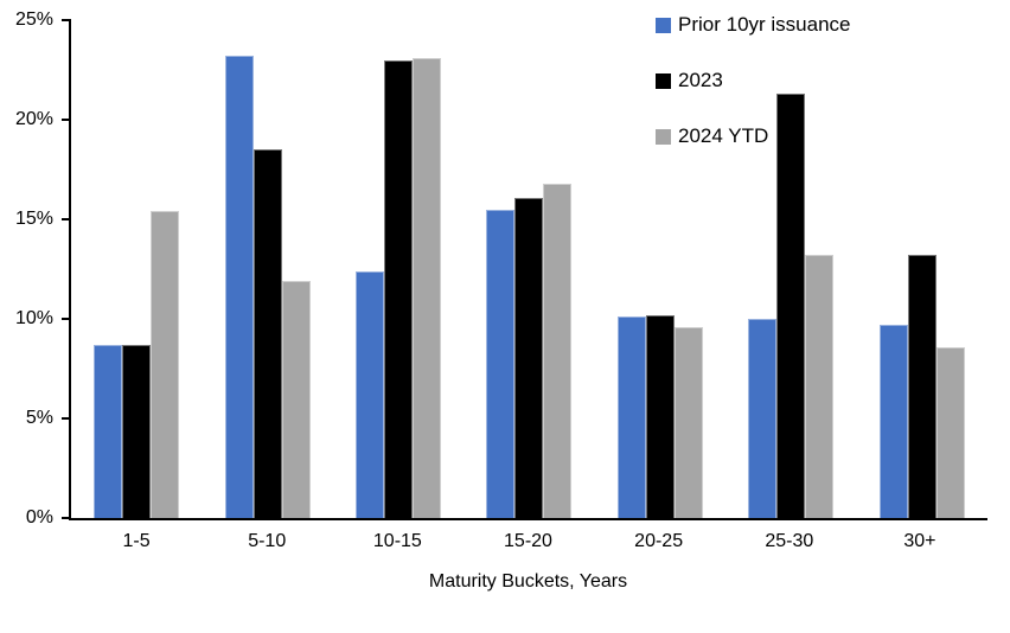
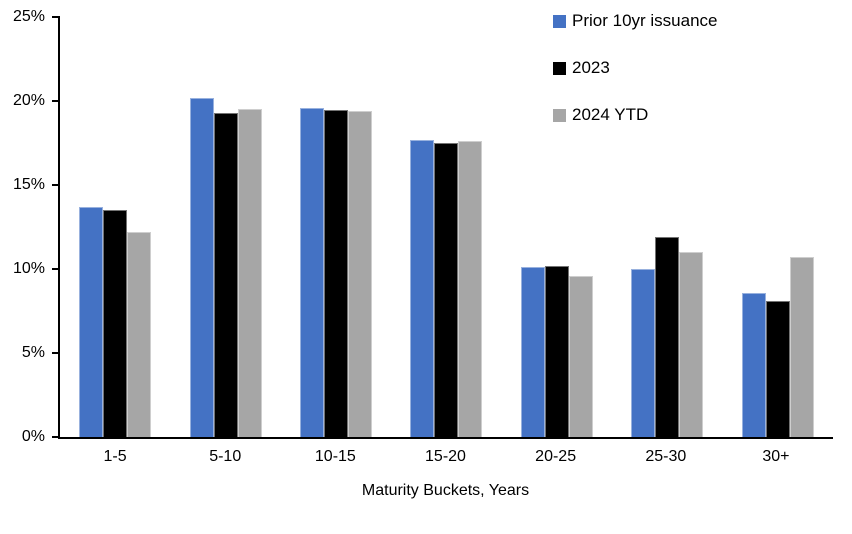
Prior 10yr issuance/1-5: 8.7% -> 13.7%
2023/1-5: 8.7% -> 13.5%
2024 YTD/1-5: 15.4% -> 12.2%
Prior 10yr issuance/5-10: 23.2% -> 20.2%
2023/5-10: 18.5% -> 19.3%
2024 YTD/5-10: 11.9% -> 19.5%
Prior 10yr issuance/10-15: 12.4% -> 19.6%
2023/10-15: 23.0% -> 19.4%
2024 YTD/10-15: 23.1% -> 19.4%
Prior 10yr issuance/15-20: 15.5% -> 17.7%
2023/15-20: 16.1% -> 17.5%
2024 YTD/15-20: 16.8% -> 17.6%
2023/25-30: 21.3% -> 11.9%
2024 YTD/25-30: 13.2% -> 11.0%
Prior 10yr issuance/30+: 9.7% -> 8.6%
2023/30+: 13.2% -> 8.1%
2024 YTD/30+: 8.6% -> 10.7%
